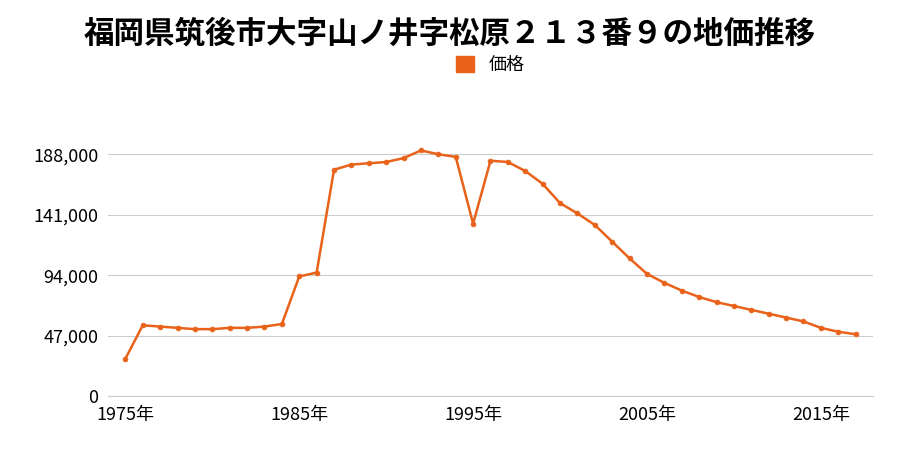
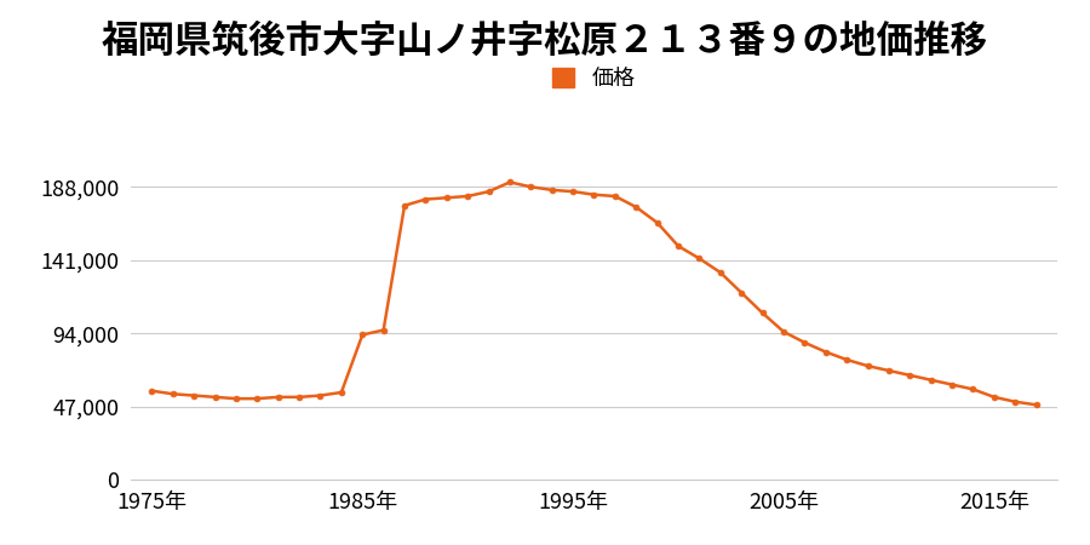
1975年: 29,000 -> 57,000
1995年: 134,000 -> 185,000
